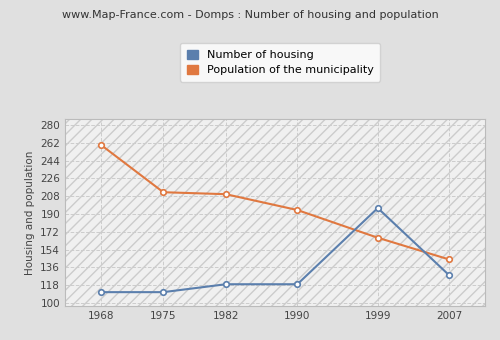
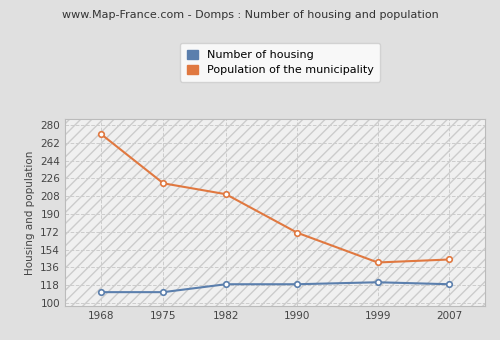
Population of the municipality/1968: 260 -> 271
Population of the municipality/1975: 212 -> 221
Population of the municipality/1990: 194 -> 171
Number of housing/1999: 196 -> 121
Population of the municipality/1999: 166 -> 141
Number of housing/2007: 128 -> 119
